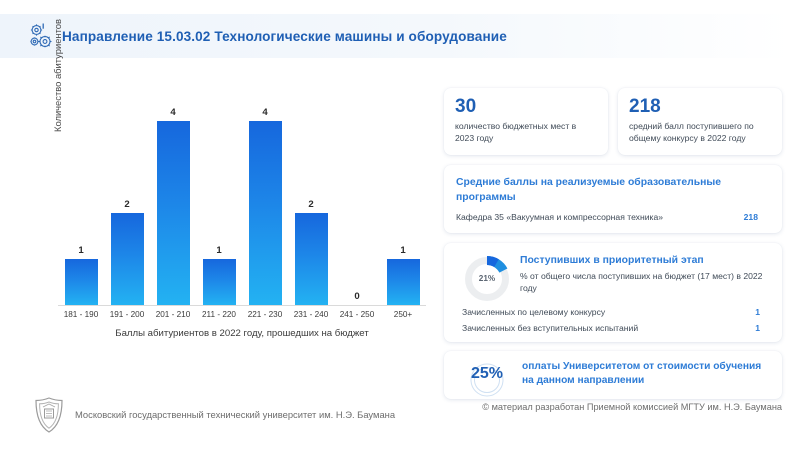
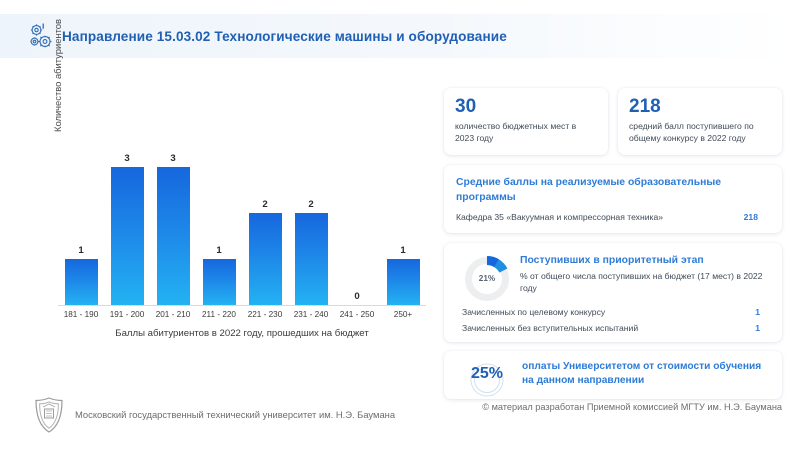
191 - 200: 2 -> 3
201 - 210: 4 -> 3
221 - 230: 4 -> 2
